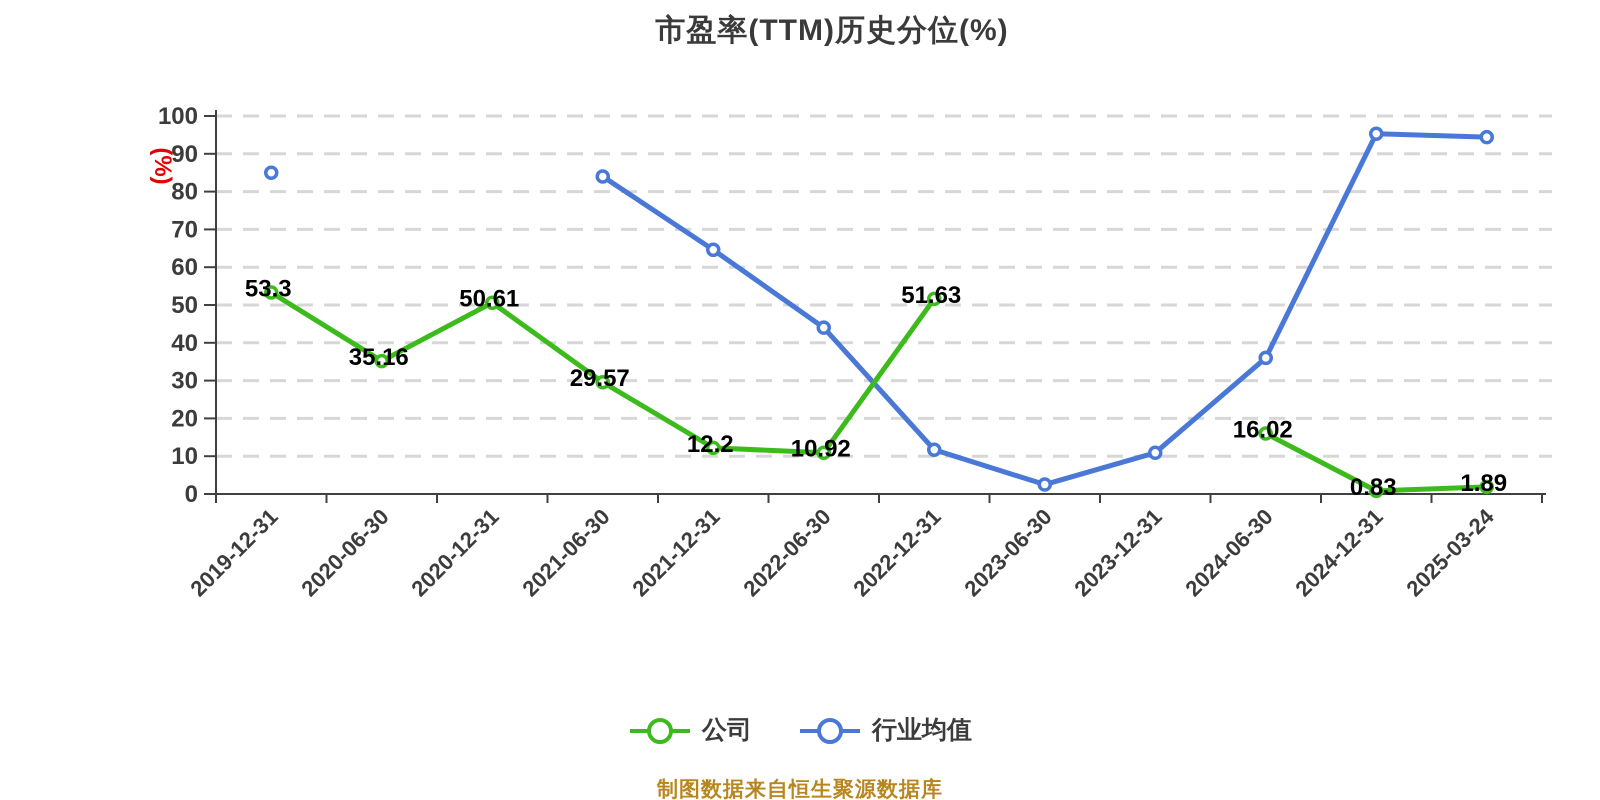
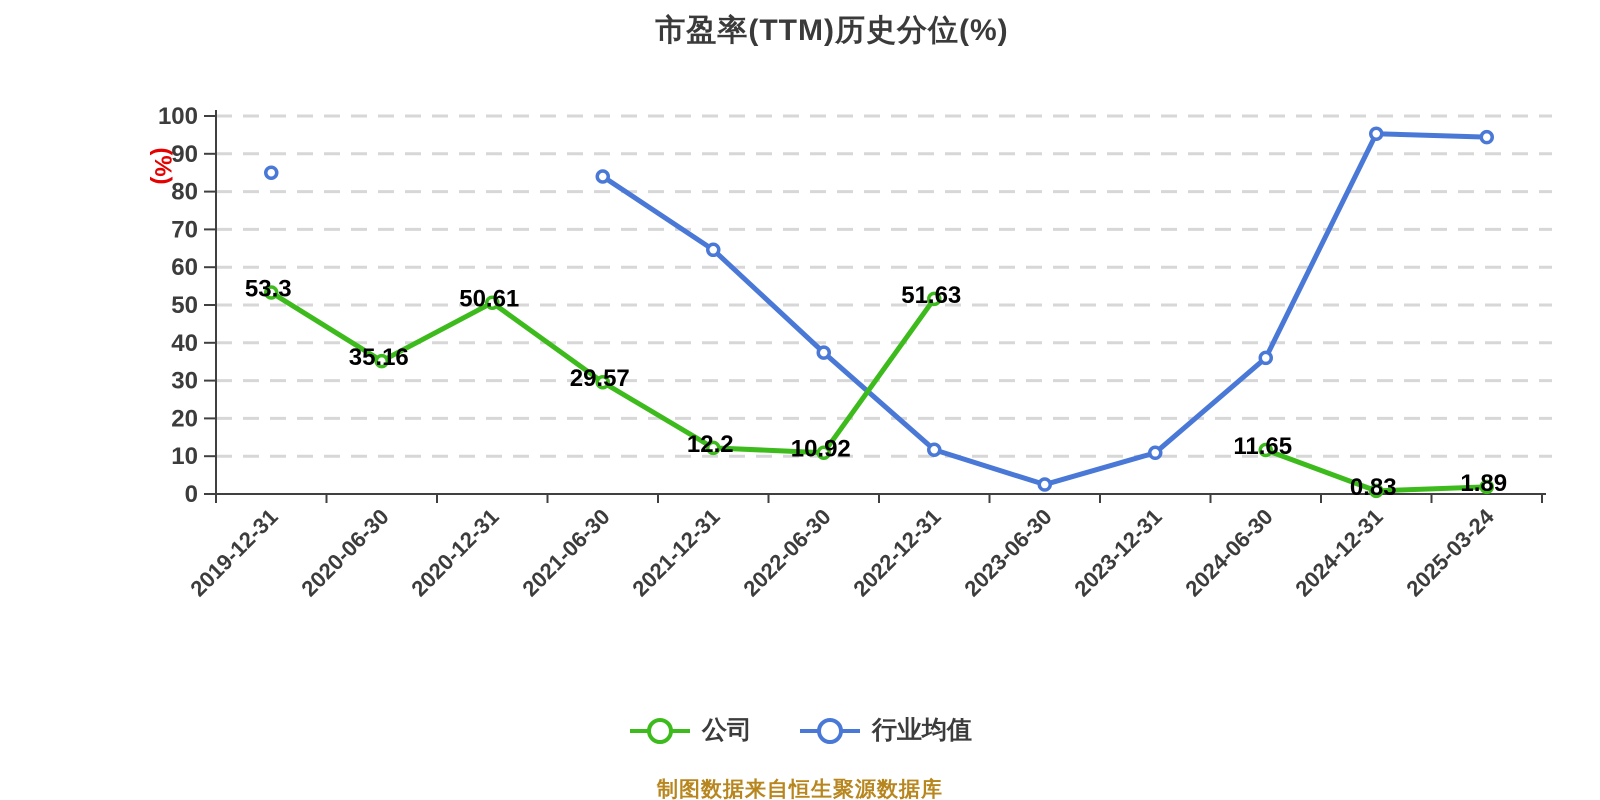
行业均值/2022-06-30: 44 -> 37
公司/2024-06-30: 16.02 -> 11.65
